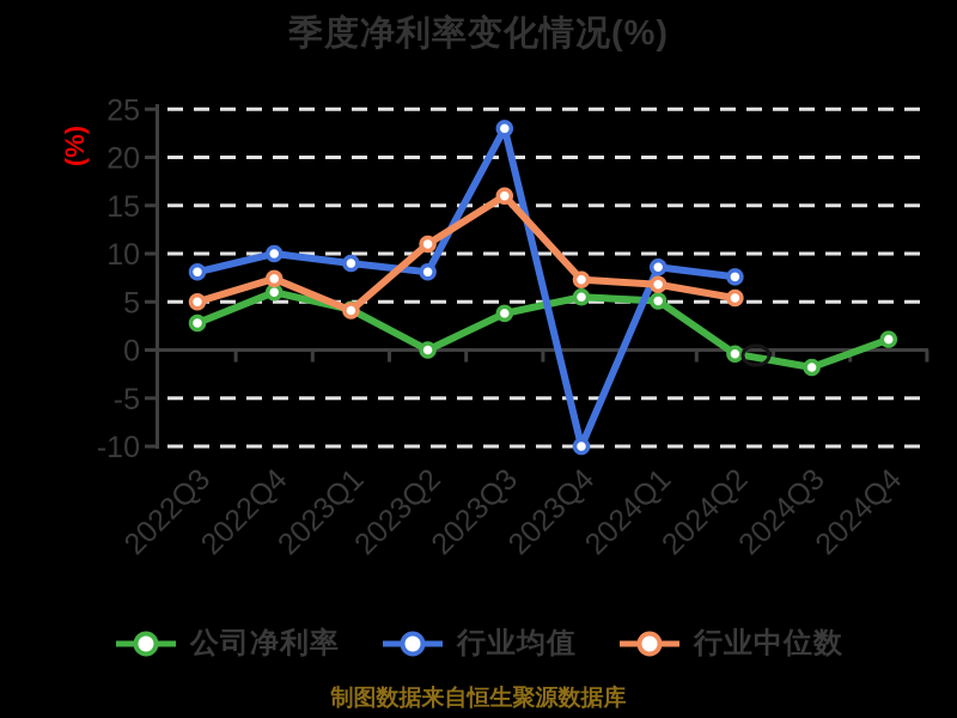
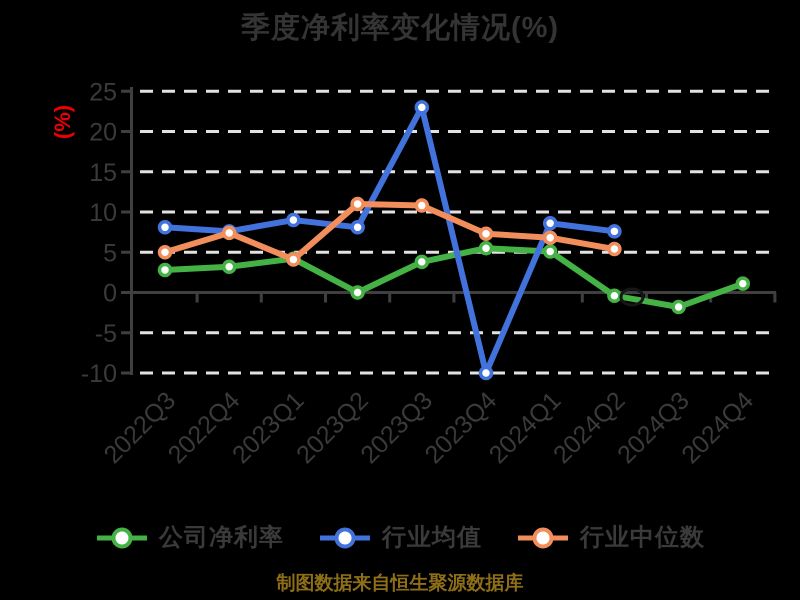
公司净利率/2022Q4: 6 -> 3
行业均值/2022Q4: 10 -> 8
行业中位数/2023Q3: 16 -> 11
